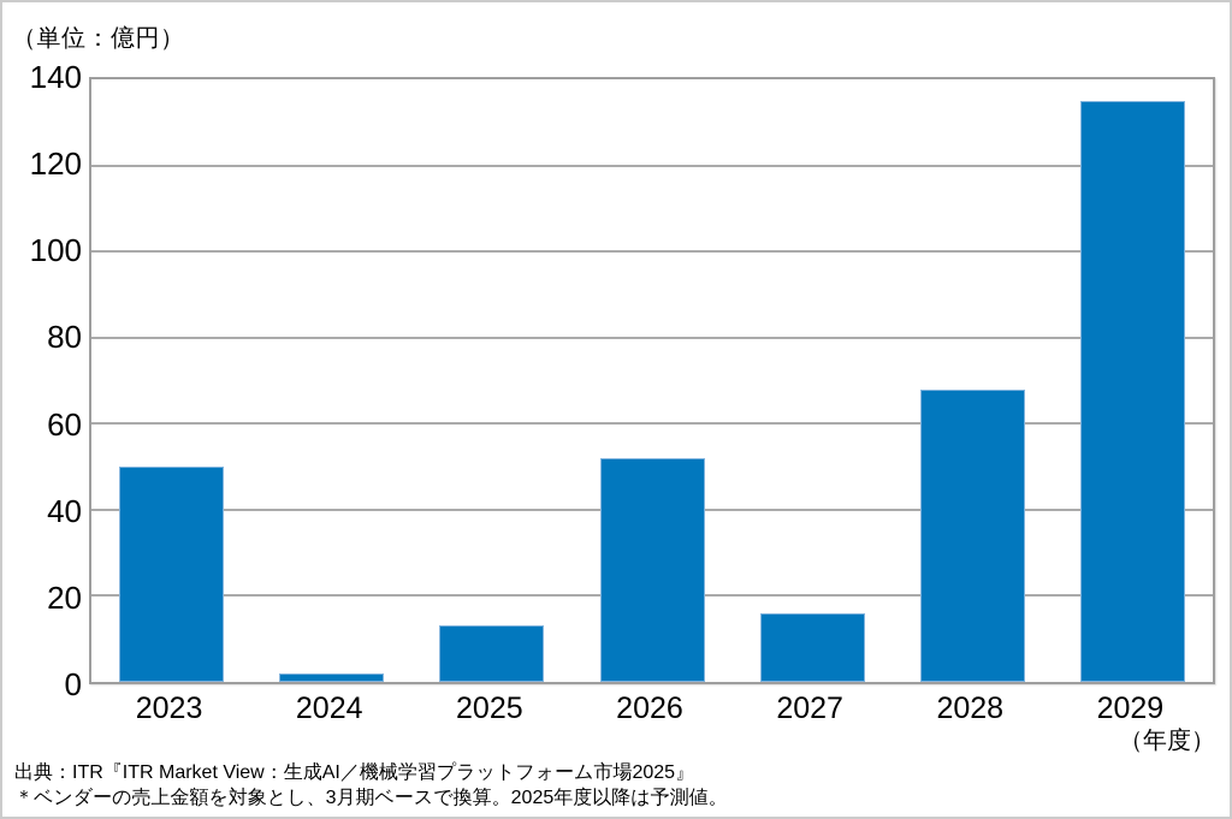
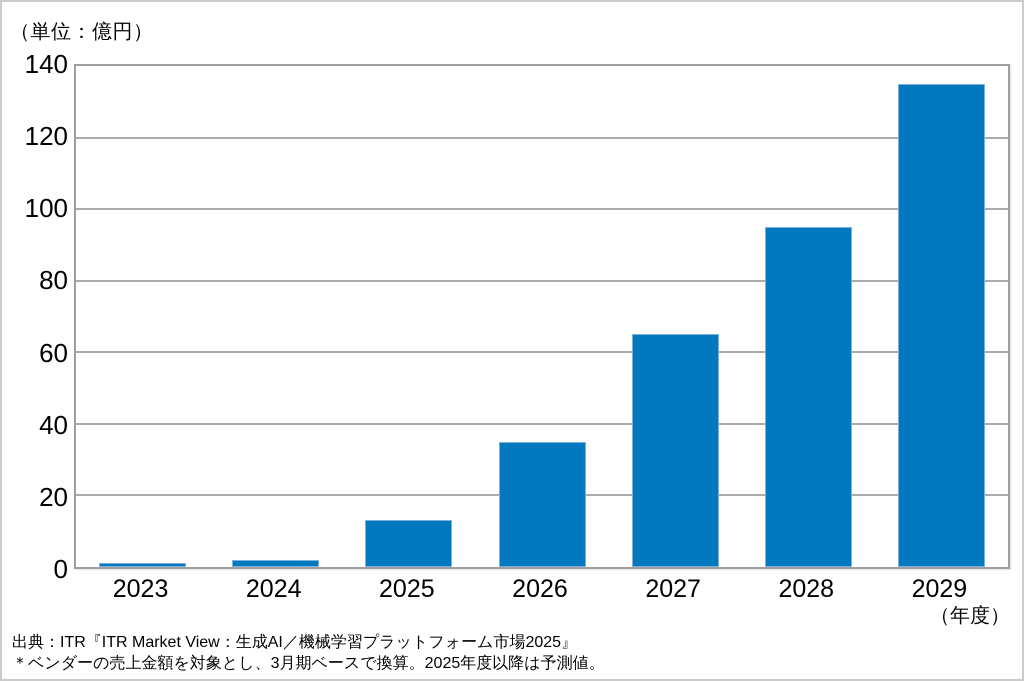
2023: 50 -> 1
2026: 52 -> 35
2027: 16 -> 65
2028: 68 -> 95
